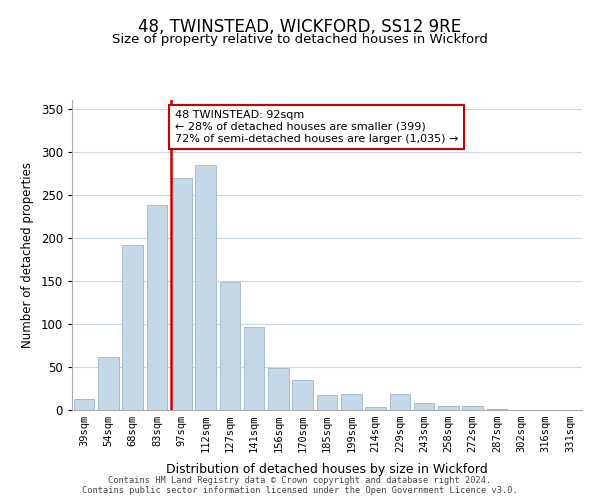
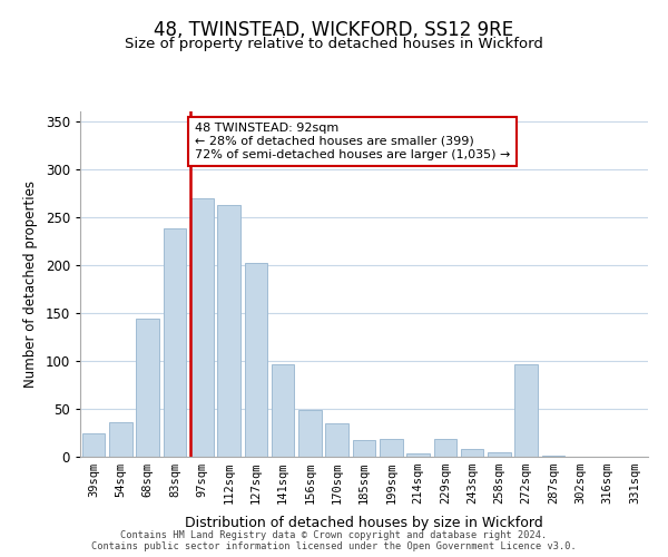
39sqm: 13 -> 24
54sqm: 62 -> 36
68sqm: 192 -> 144
112sqm: 285 -> 262
127sqm: 149 -> 202
272sqm: 5 -> 96
